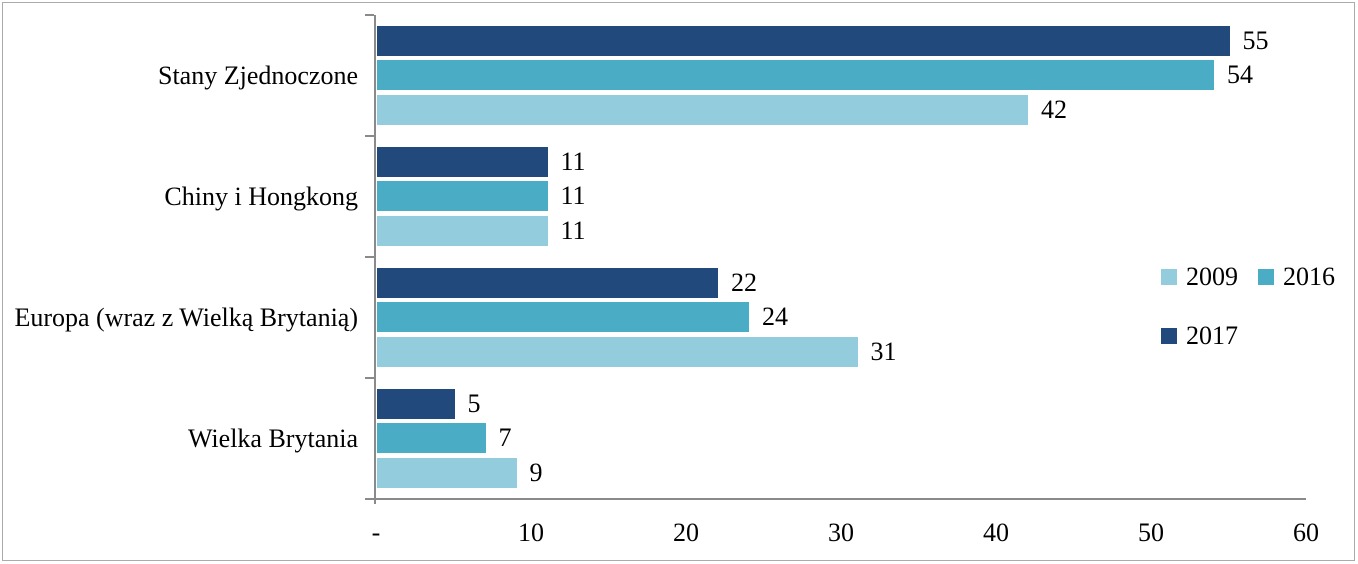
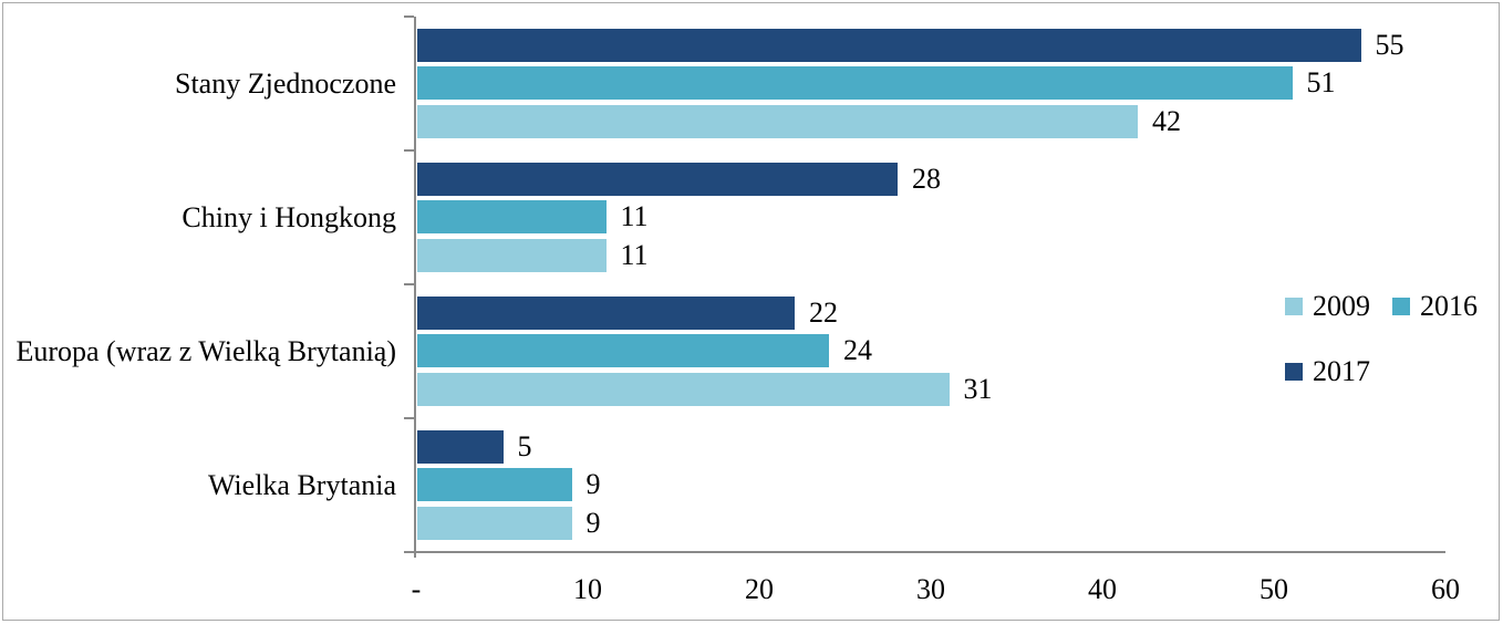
2016/Stany Zjednoczone: 54 -> 51
2017/Chiny i Hongkong: 11 -> 28
2016/Wielka Brytania: 7 -> 9
